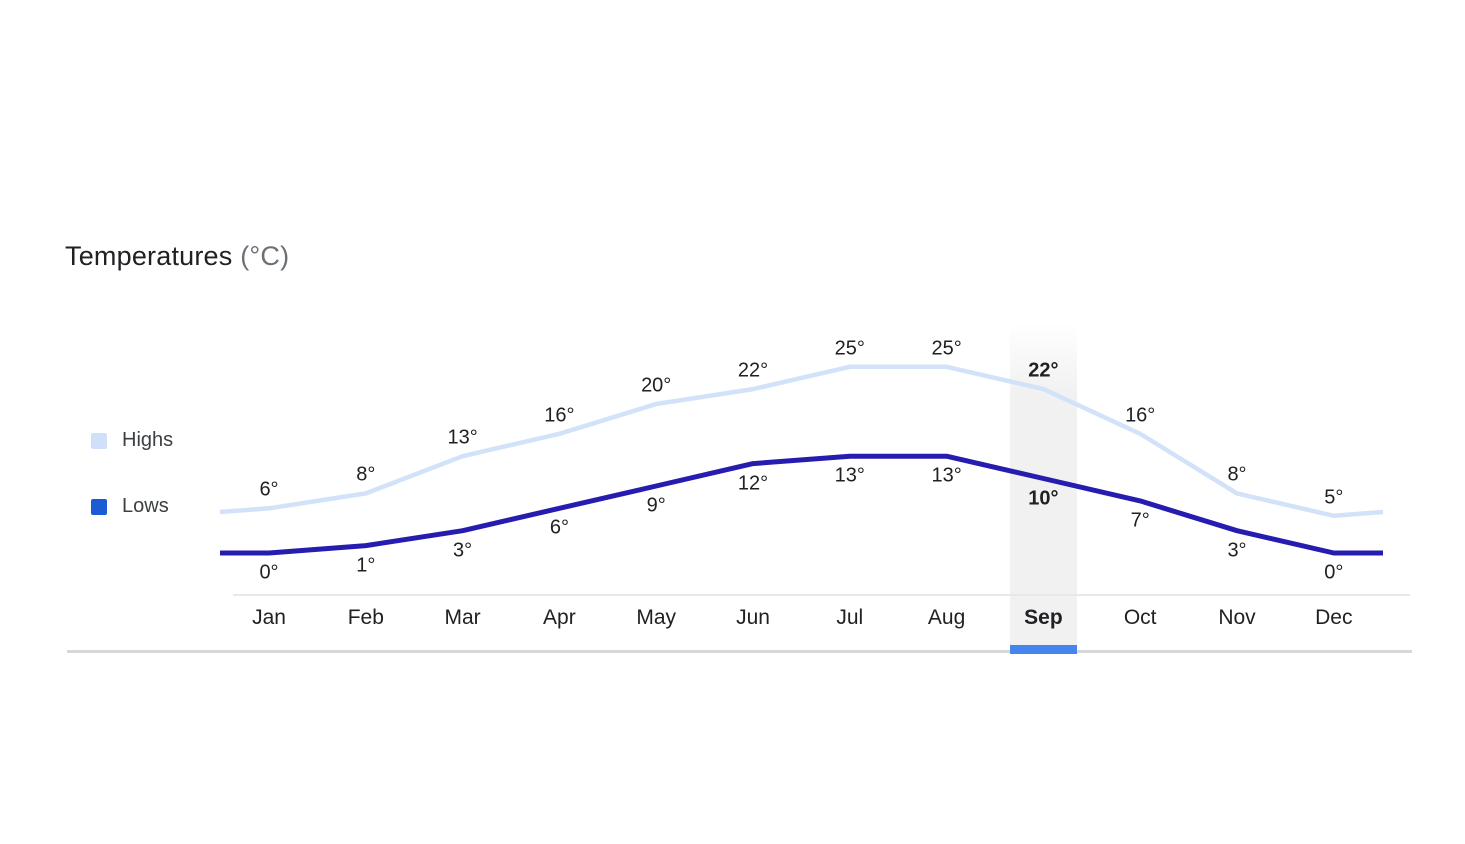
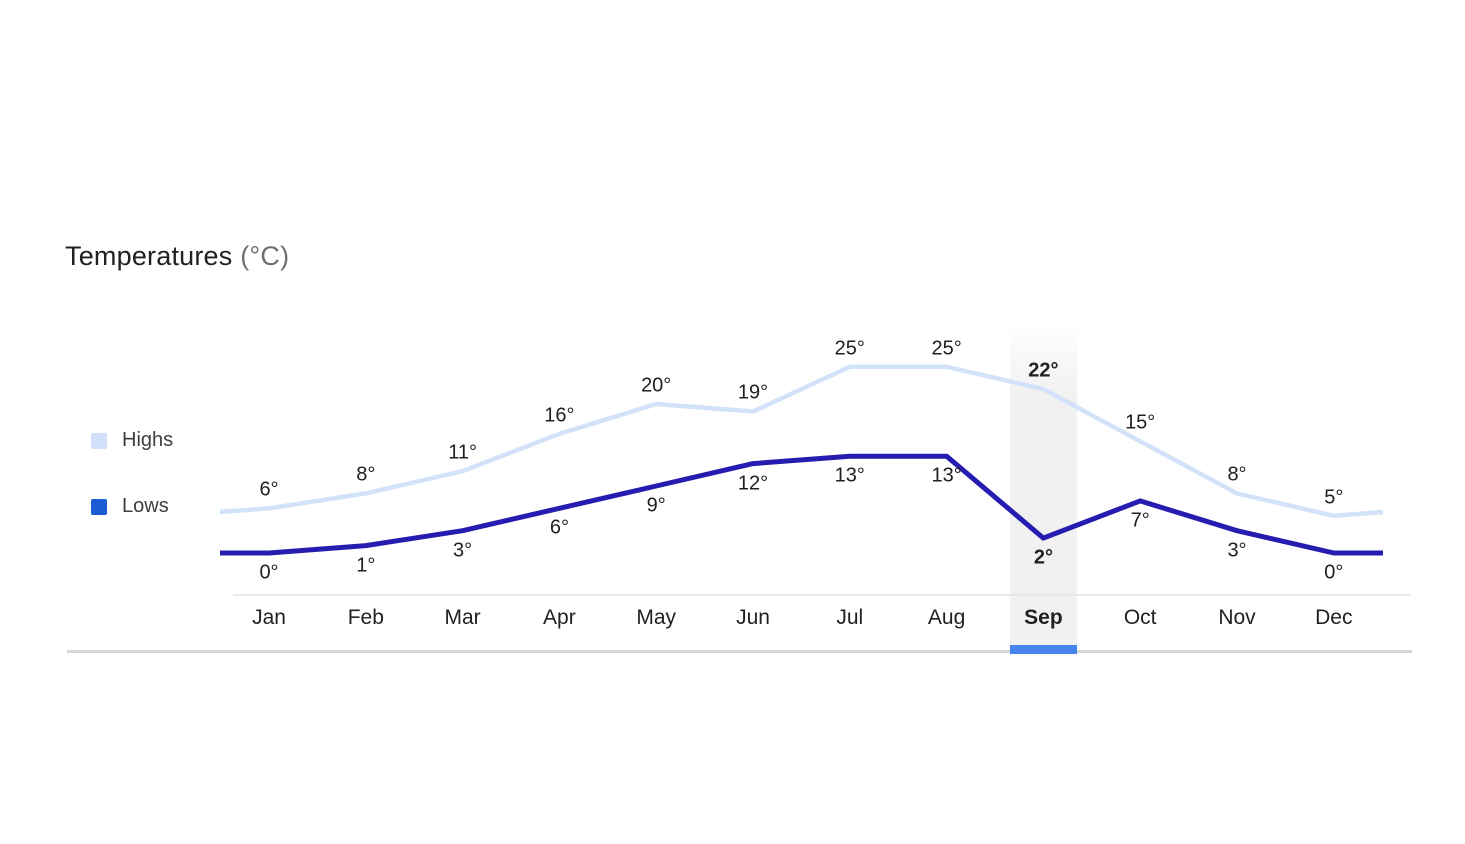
Highs/Mar: 13° -> 11°
Highs/Jun: 22° -> 19°
Lows/Sep: 10° -> 2°
Highs/Oct: 16° -> 15°
